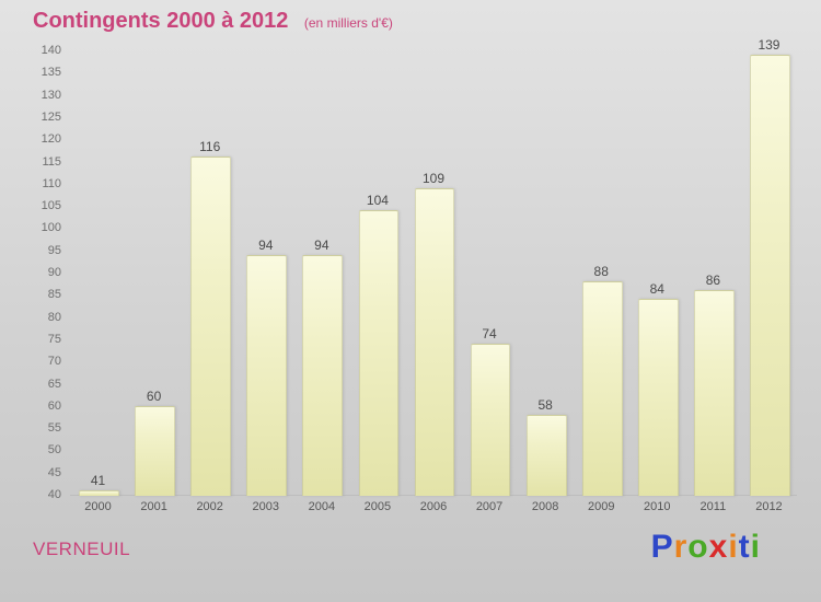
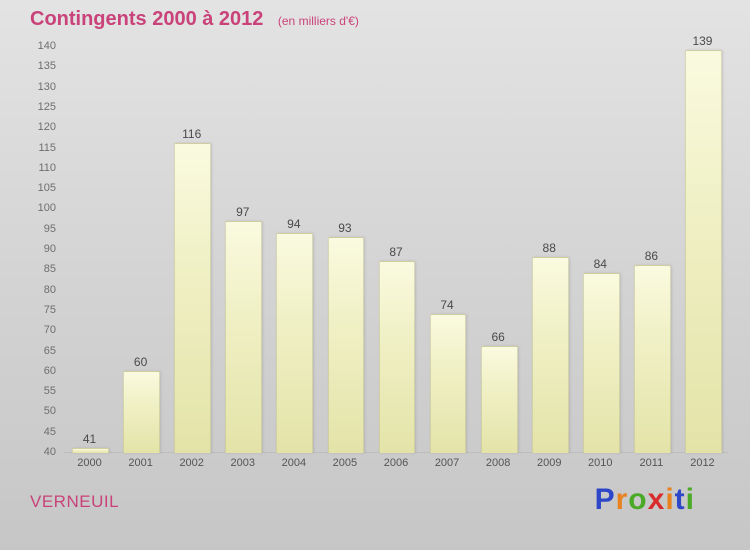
2003: 94 -> 97
2005: 104 -> 93
2006: 109 -> 87
2008: 58 -> 66
